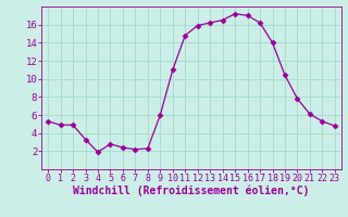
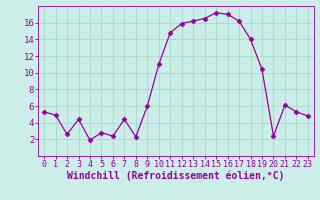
2: 4.9 -> 2.6
3: 3.3 -> 4.4
7: 2.2 -> 4.4
20: 7.8 -> 2.4
